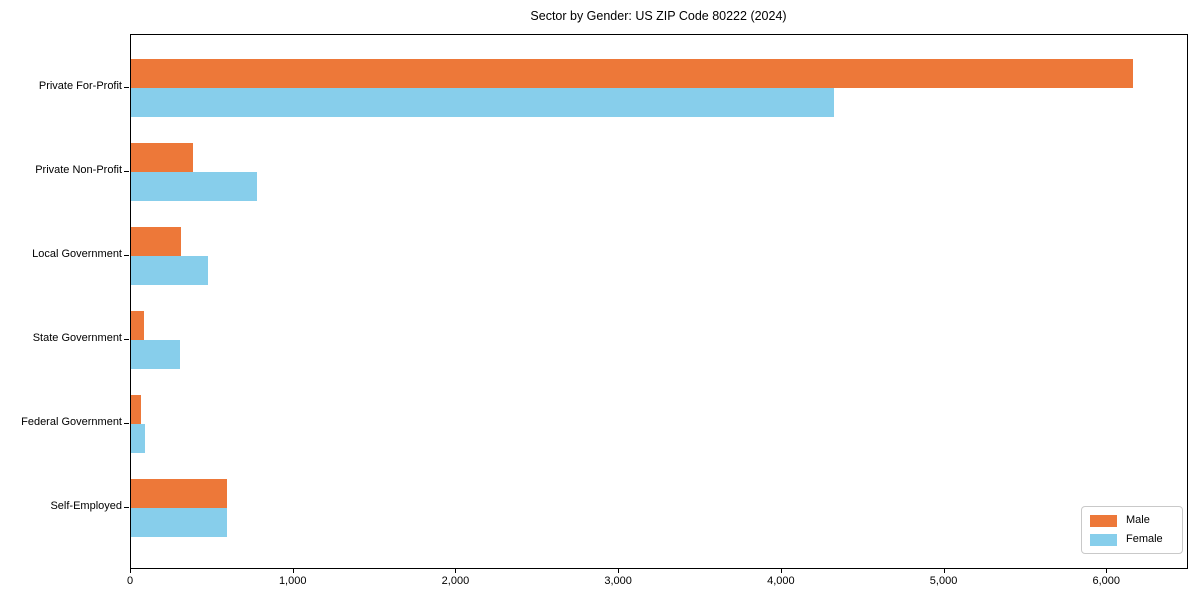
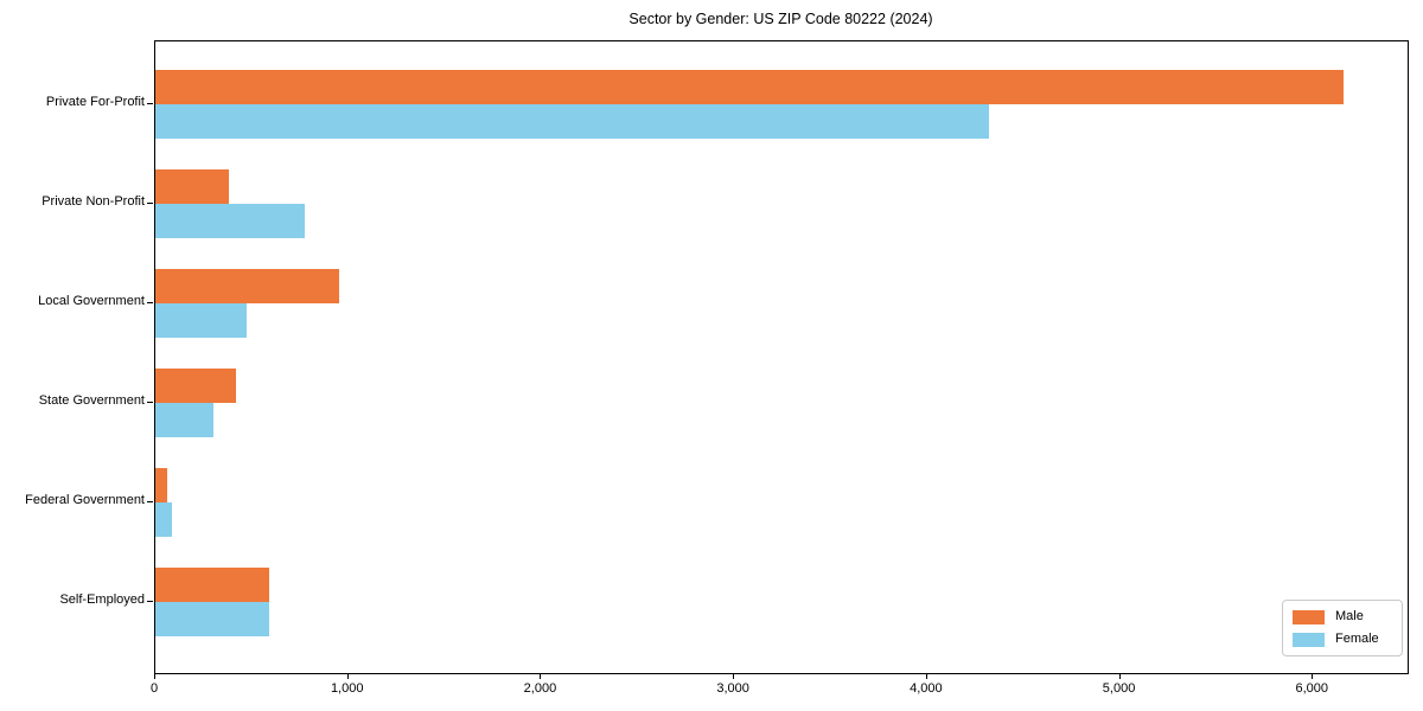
Male/Local Government: 310 -> 950
Male/State Government: 80 -> 420
